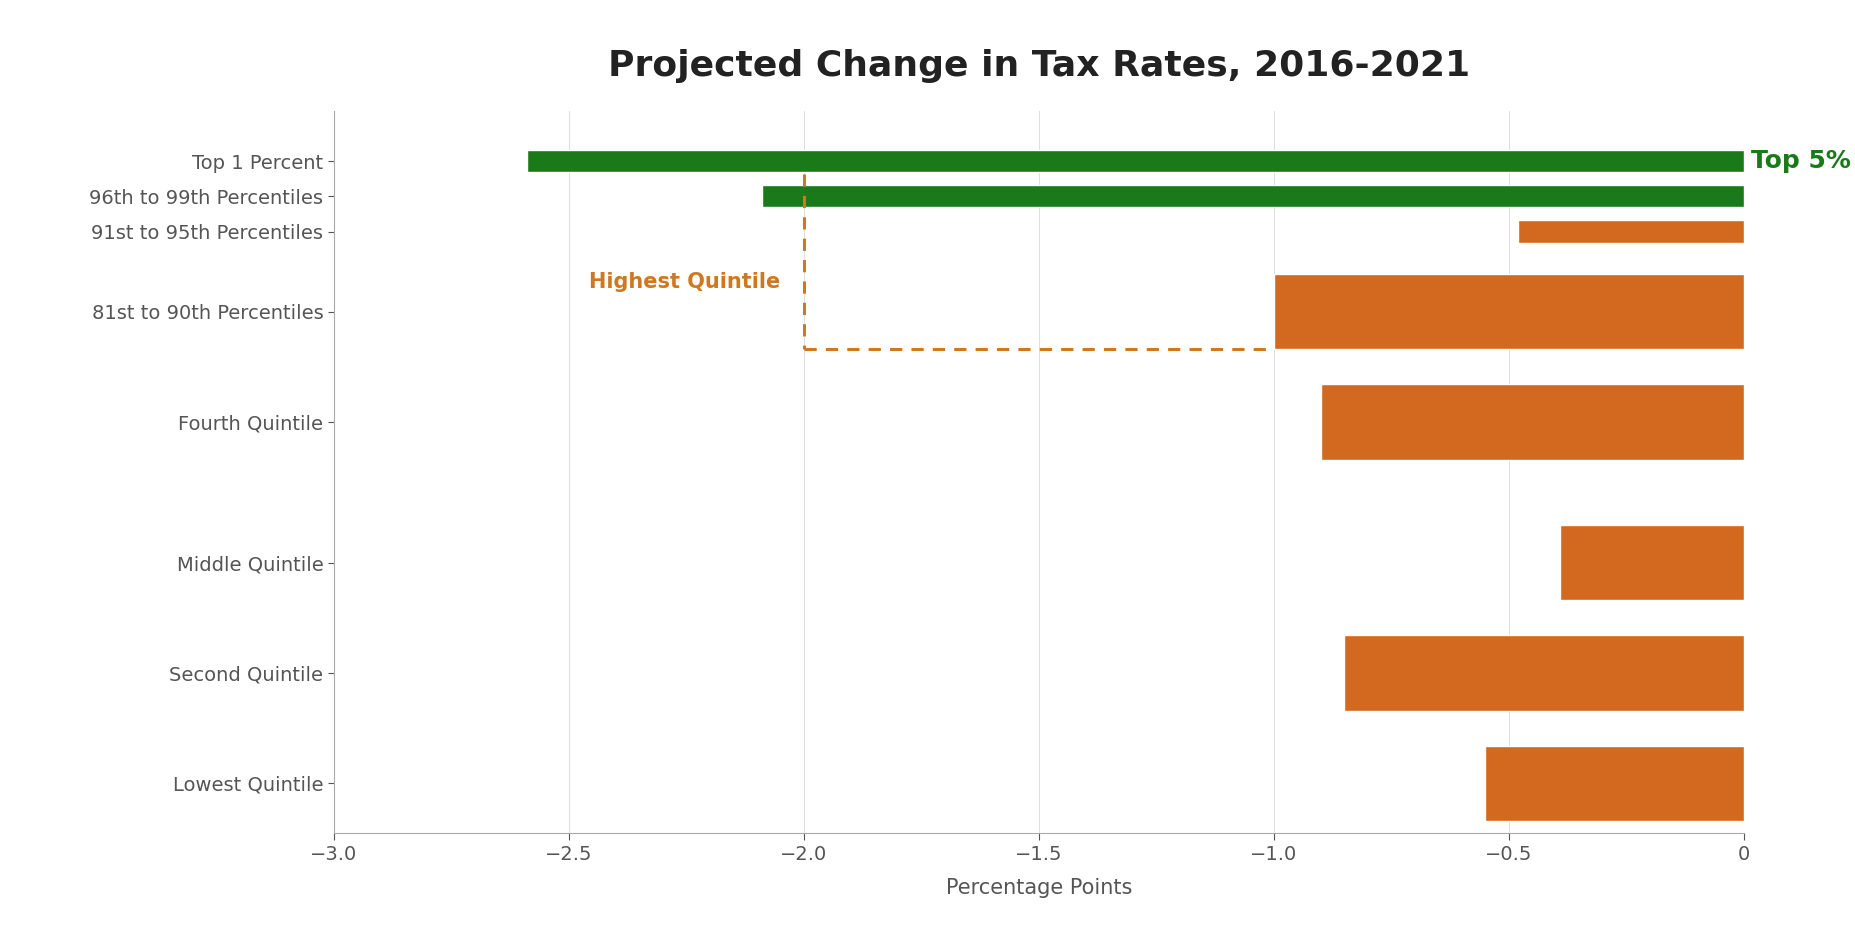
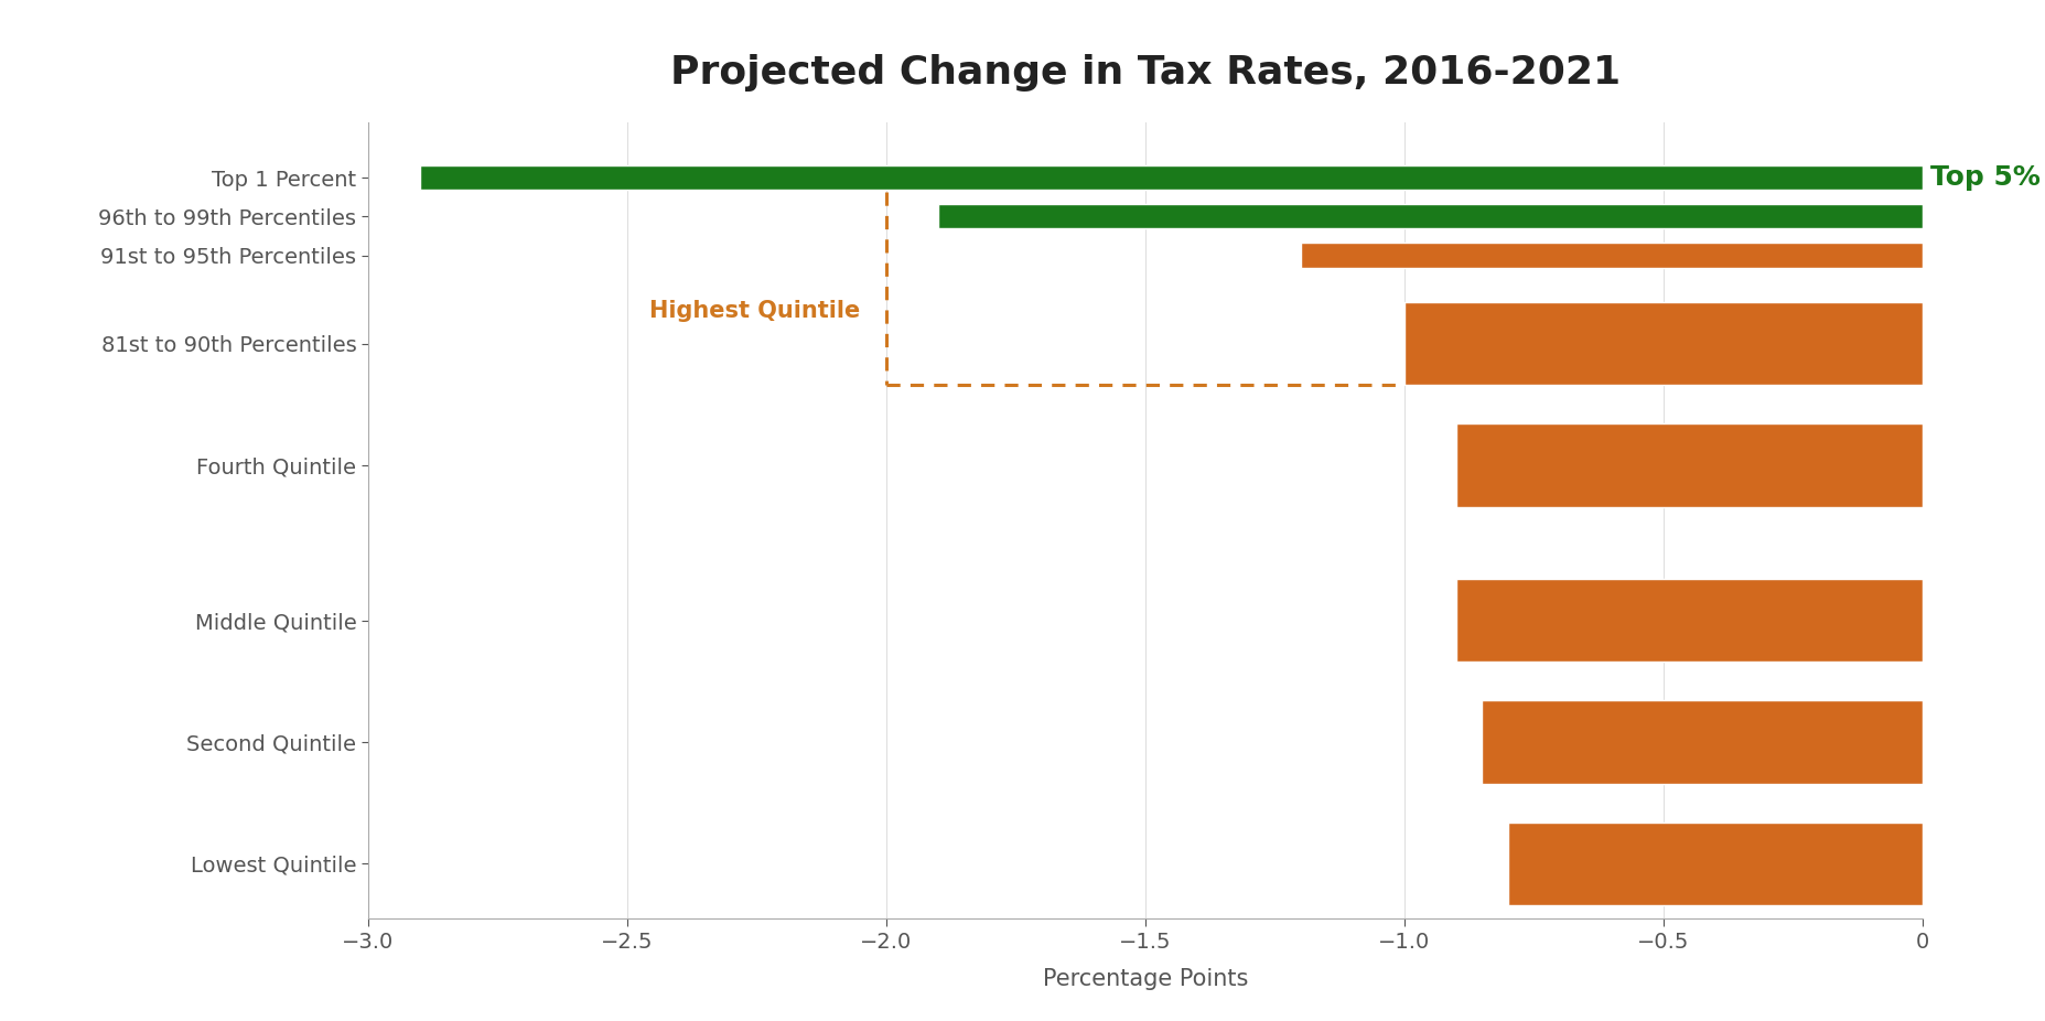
Top 1 Percent: -2.59 -> -2.90
96th to 99th Percentiles: -2.09 -> -1.90
91st to 95th Percentiles: -0.48 -> -1.20
Middle Quintile: -0.39 -> -0.90
Lowest Quintile: -0.55 -> -0.80
